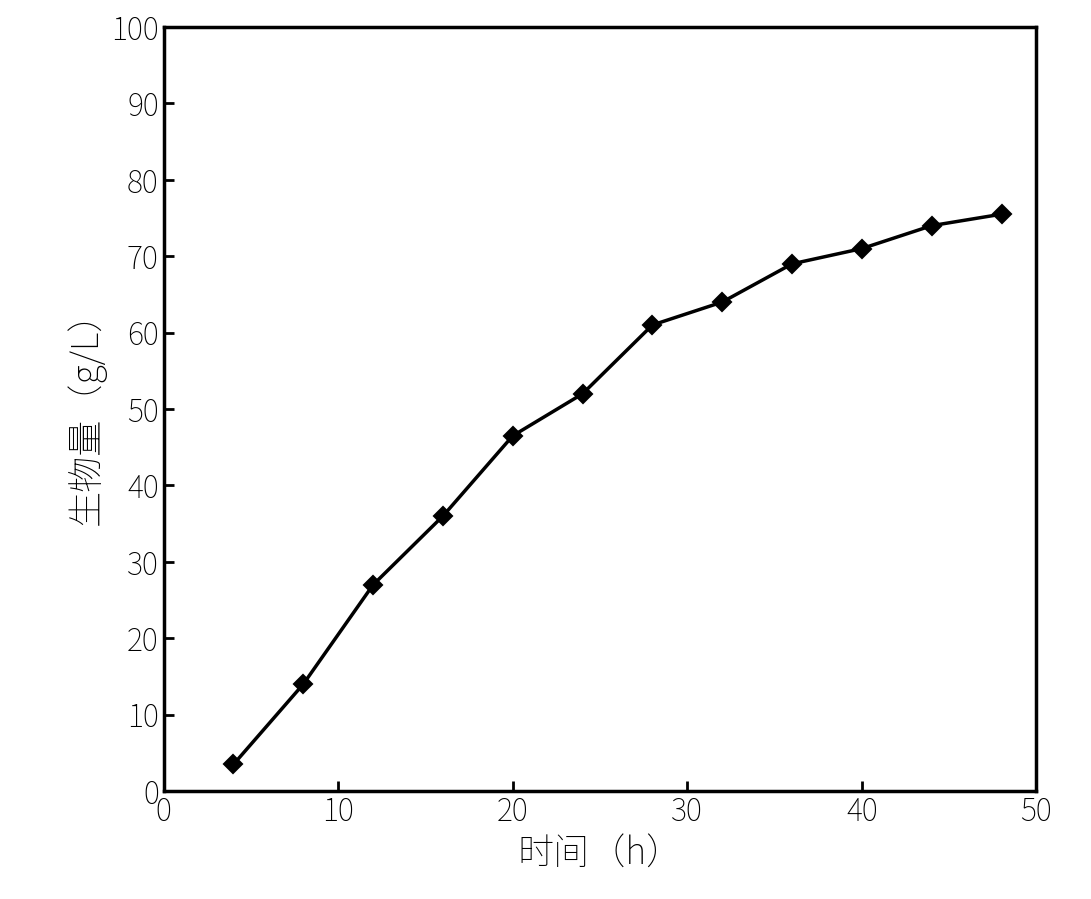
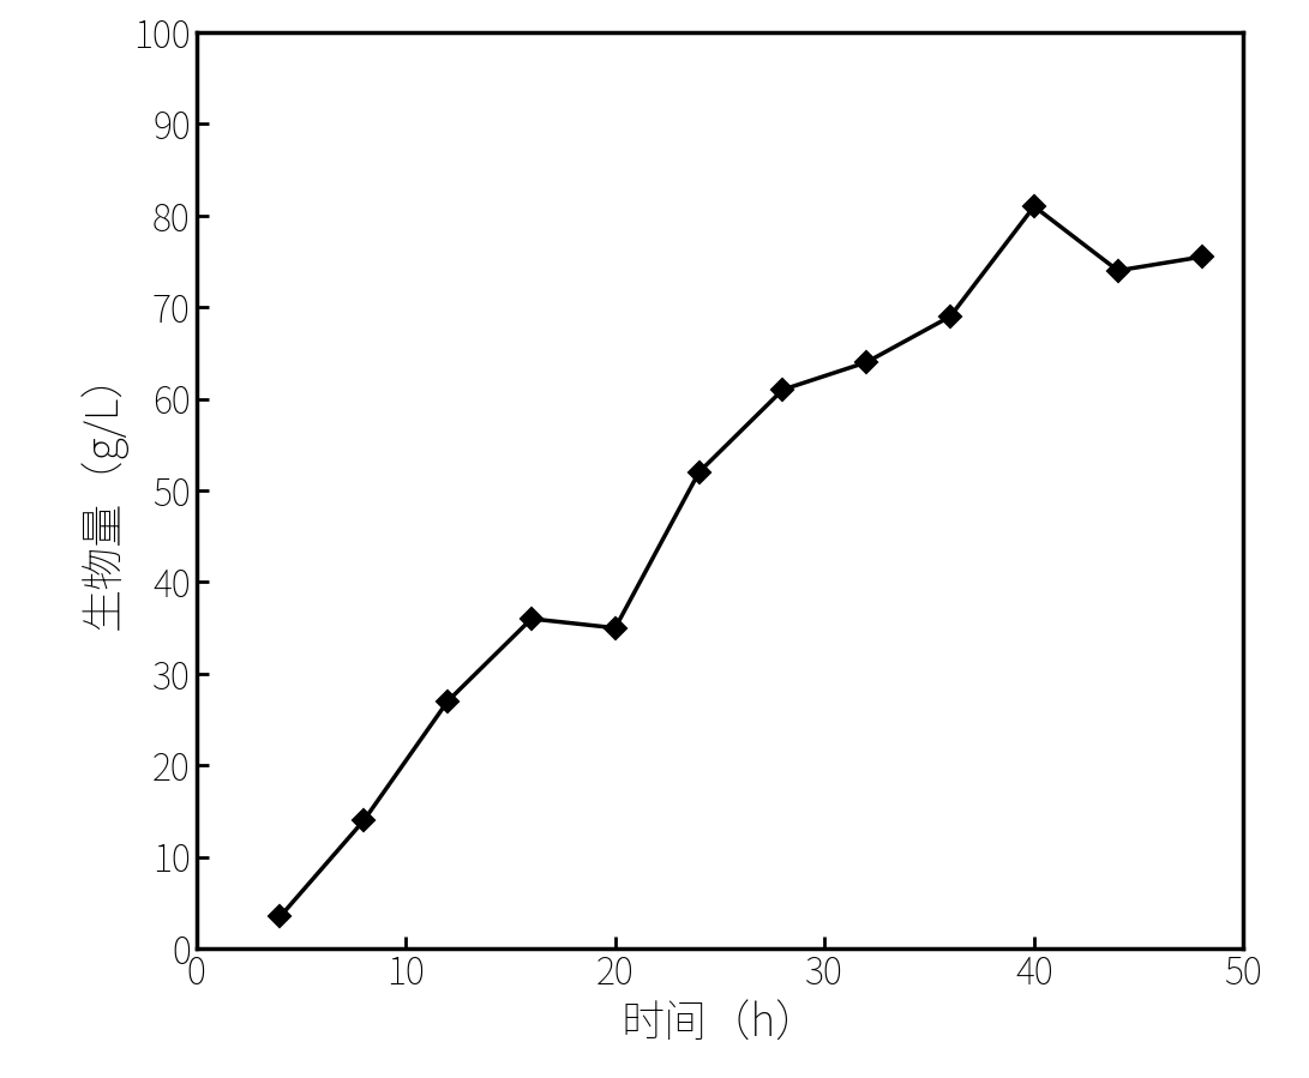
20: 46.5 -> 35.0
40: 71.0 -> 81.0
